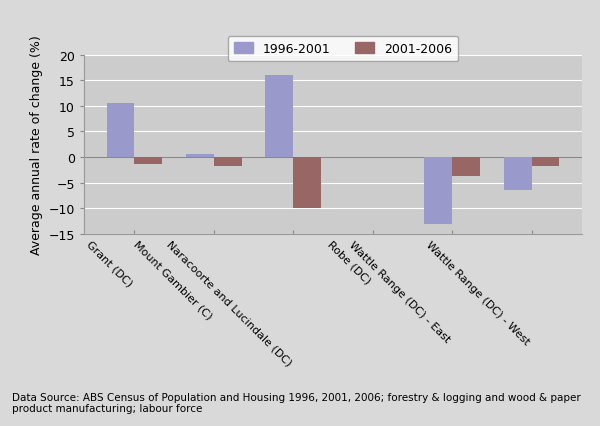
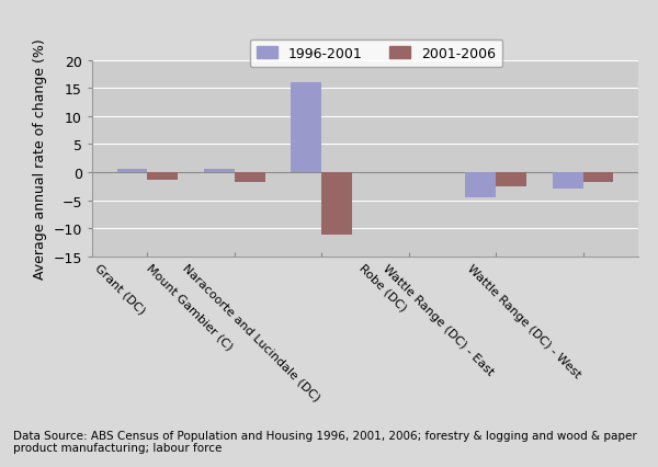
1996-2001/Grant (DC): 10.6 -> 0.6
2001-2006/Naracoorte and Lucindale (DC): -10.0 -> -11.2
1996-2001/Wattle Range (DC) - East: -13.0 -> -4.5
2001-2006/Wattle Range (DC) - East: -3.8 -> -2.5
1996-2001/Wattle Range (DC) - West: -6.4 -> -3.0
